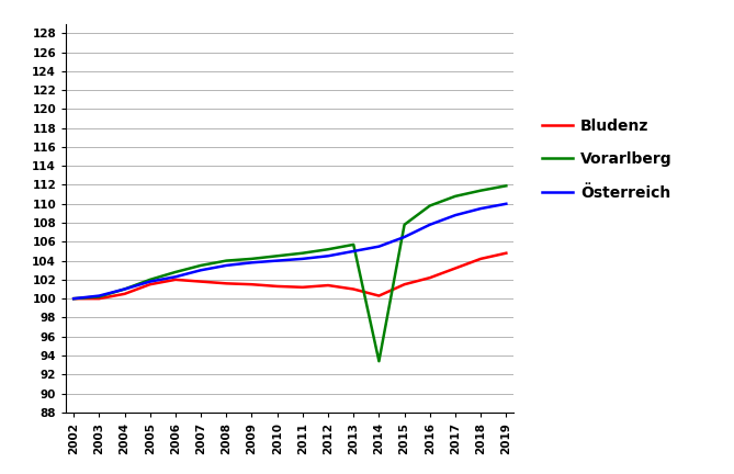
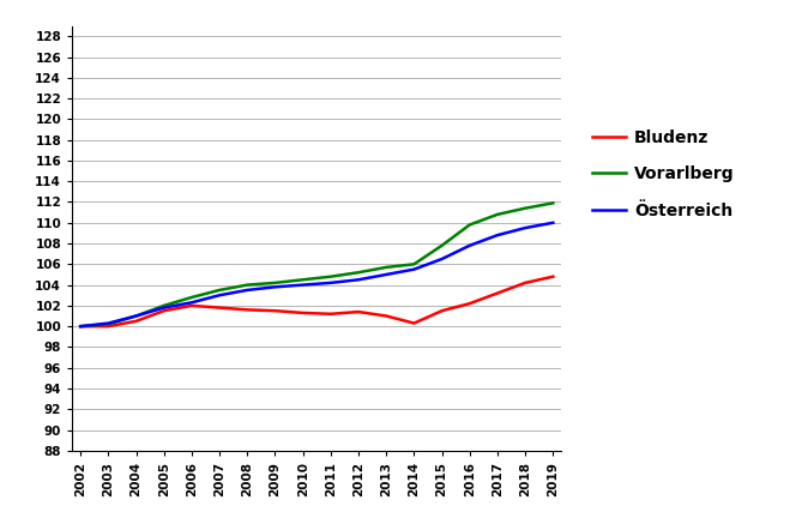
Vorarlberg/2014: 93.4 -> 106.0
